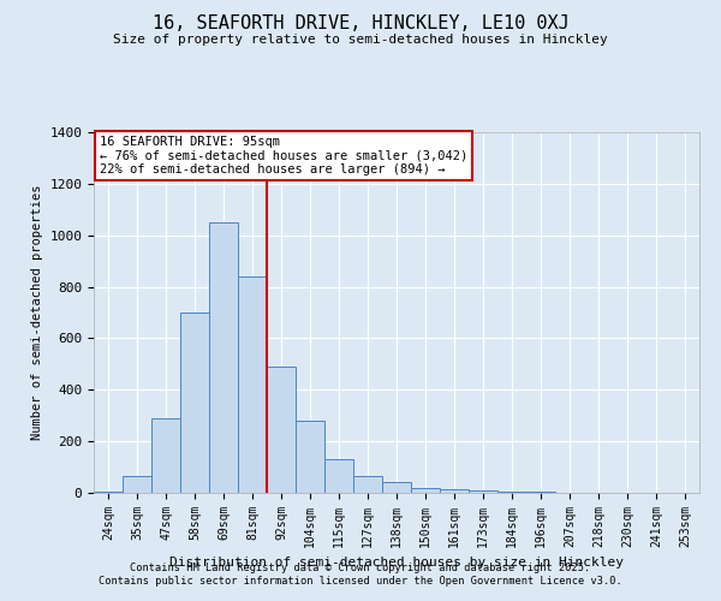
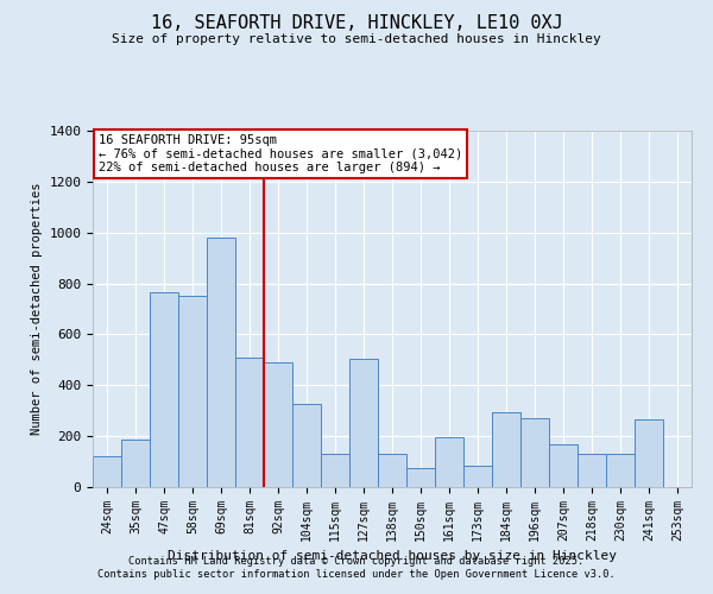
24sqm: 5 -> 120
35sqm: 65 -> 185
47sqm: 290 -> 765
58sqm: 700 -> 750
69sqm: 1050 -> 980
81sqm: 840 -> 510
104sqm: 280 -> 325
127sqm: 65 -> 505
138sqm: 40 -> 130
150sqm: 20 -> 75
161sqm: 12 -> 195
173sqm: 8 -> 85
184sqm: 5 -> 295
196sqm: 3 -> 270
207sqm: 2 -> 170
218sqm: 1 -> 130
230sqm: 1 -> 130
241sqm: 1 -> 265
